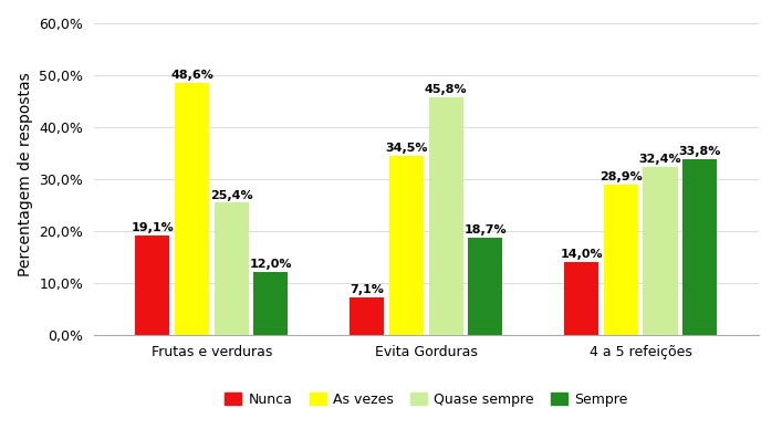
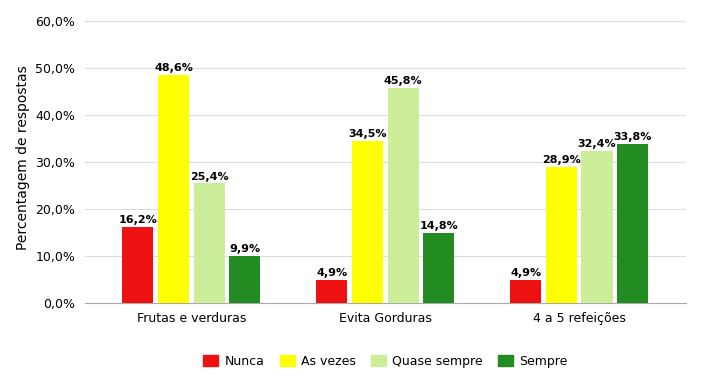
Nunca/Frutas e verduras: 19,1% -> 16,2%
Sempre/Frutas e verduras: 12,0% -> 9,9%
Nunca/Evita Gorduras: 7,1% -> 4,9%
Sempre/Evita Gorduras: 18,7% -> 14,8%
Nunca/4 a 5 refeições: 14,0% -> 4,9%
